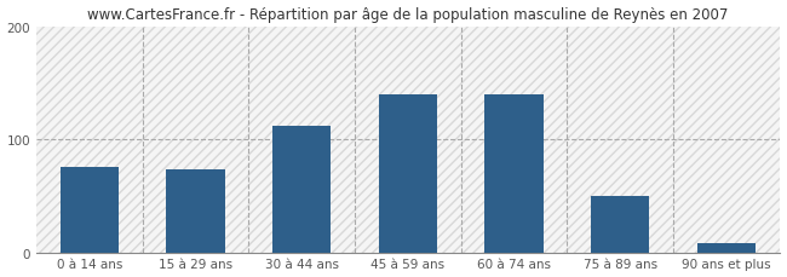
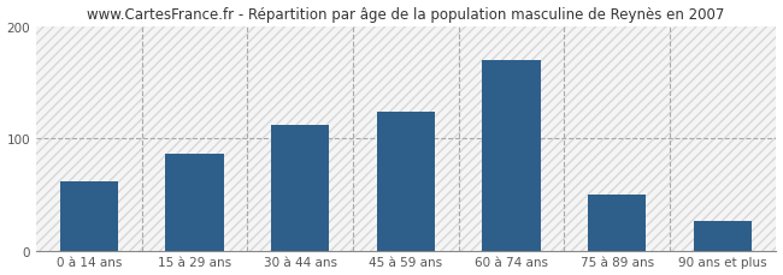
0 à 14 ans: 75 -> 62
15 à 29 ans: 73 -> 86
45 à 59 ans: 140 -> 124
60 à 74 ans: 140 -> 170
90 ans et plus: 8 -> 26
